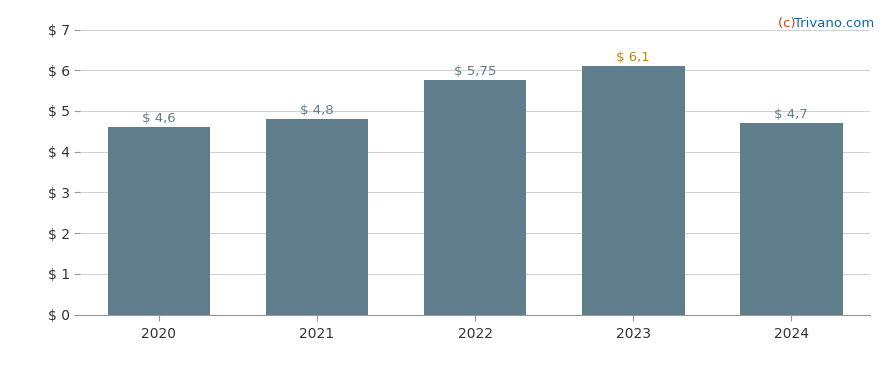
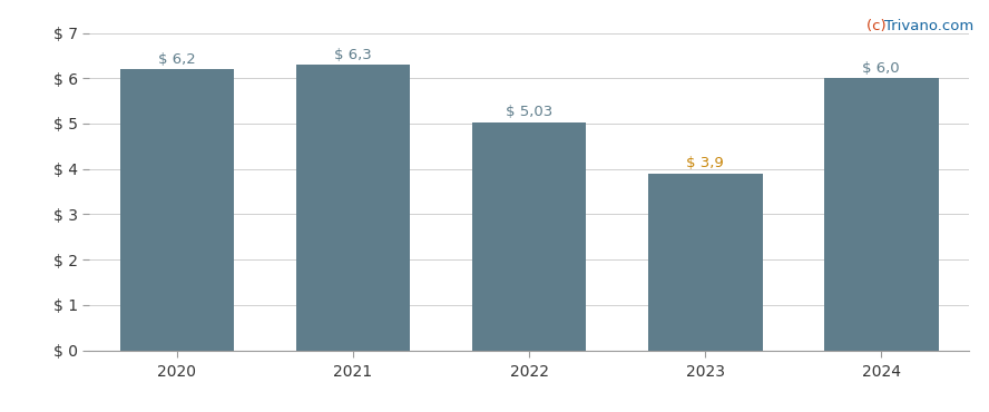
2020: 4,6 -> 6,2
2021: 4,8 -> 6,3
2022: 5,75 -> 5,03
2023: 6,1 -> 3,9
2024: 4,7 -> 6,0
